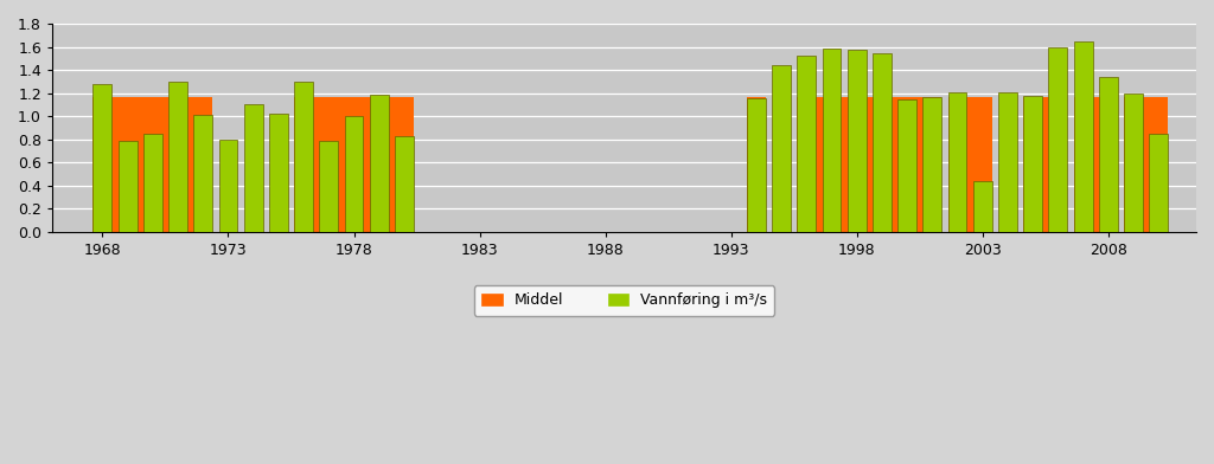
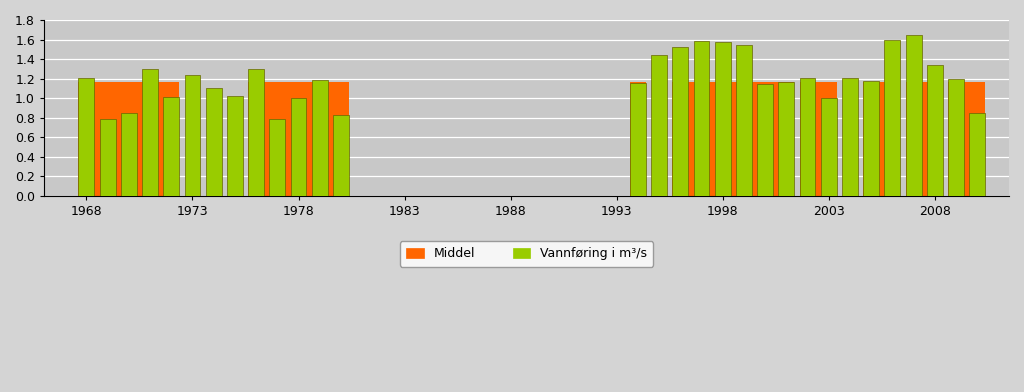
1968: 1.28 -> 1.21
1973: 0.80 -> 1.24
2003: 0.44 -> 1.00
